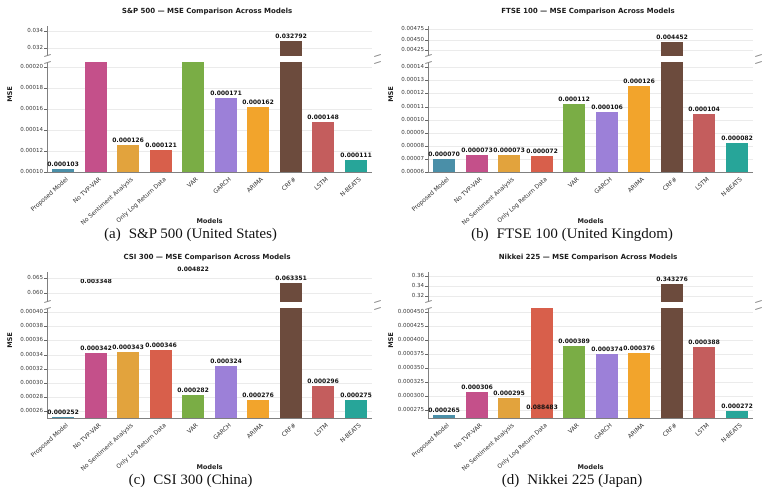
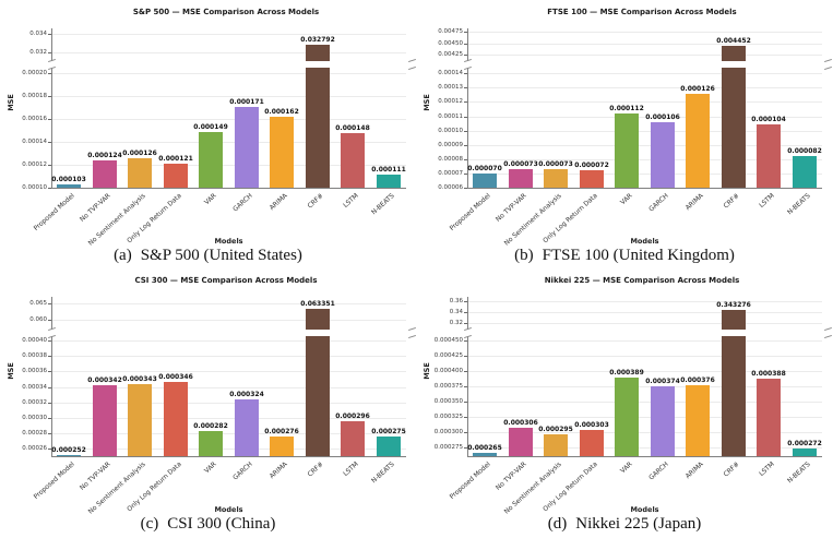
S&P 500 — MSE Comparison Across Models/No TVP-VAR: 0.003348 -> 0.000124
S&P 500 — MSE Comparison Across Models/VAR: 0.004822 -> 0.000149
Nikkei 225 — MSE Comparison Across Models/Only Log Return Data: 0.088483 -> 0.000303
